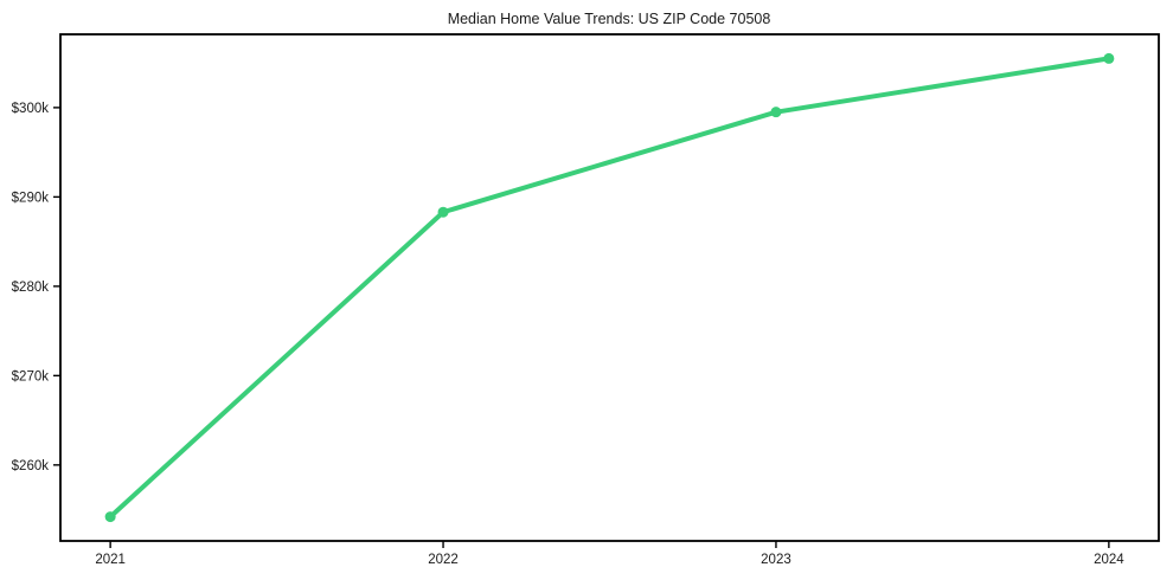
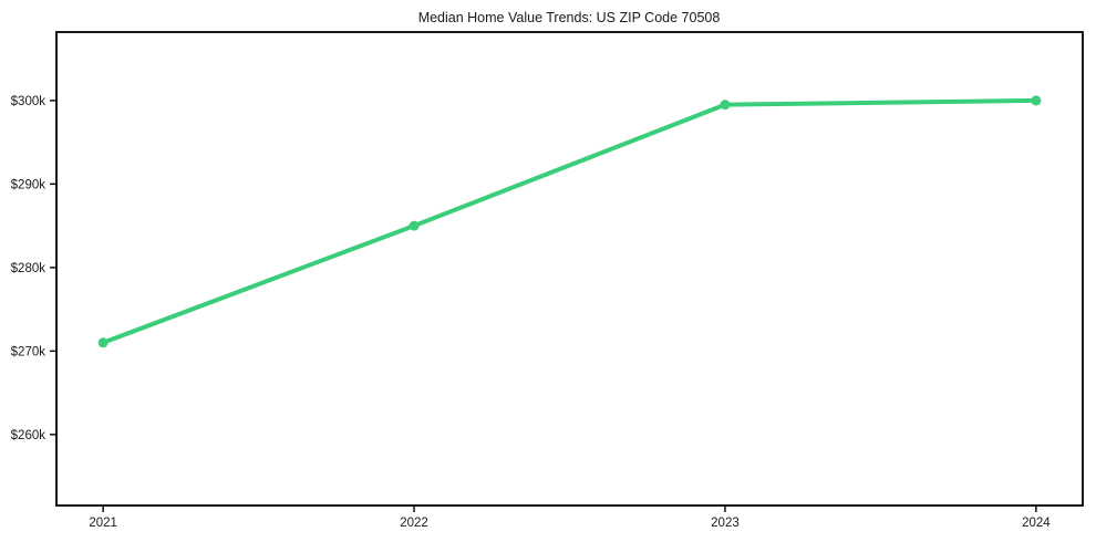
2021: $254k -> $271k
2022: $288k -> $285k
2024: $306k -> $300k
